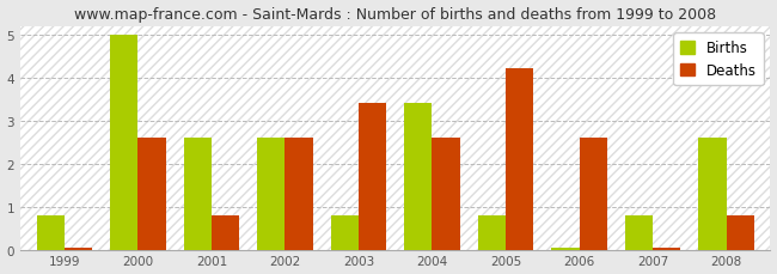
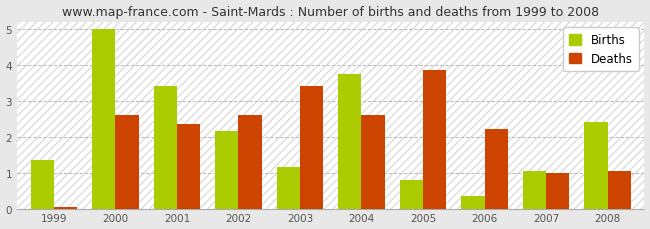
Births/1999: 0.80 -> 1.35
Births/2001: 2.60 -> 3.40
Deaths/2001: 0.80 -> 2.35
Births/2002: 2.60 -> 2.15
Births/2003: 0.80 -> 1.15
Births/2004: 3.40 -> 3.75
Deaths/2005: 4.20 -> 3.85
Births/2006: 0.05 -> 0.35
Deaths/2006: 2.60 -> 2.20
Births/2007: 0.80 -> 1.05
Deaths/2007: 0.05 -> 1.00
Births/2008: 2.60 -> 2.40
Deaths/2008: 0.80 -> 1.05
